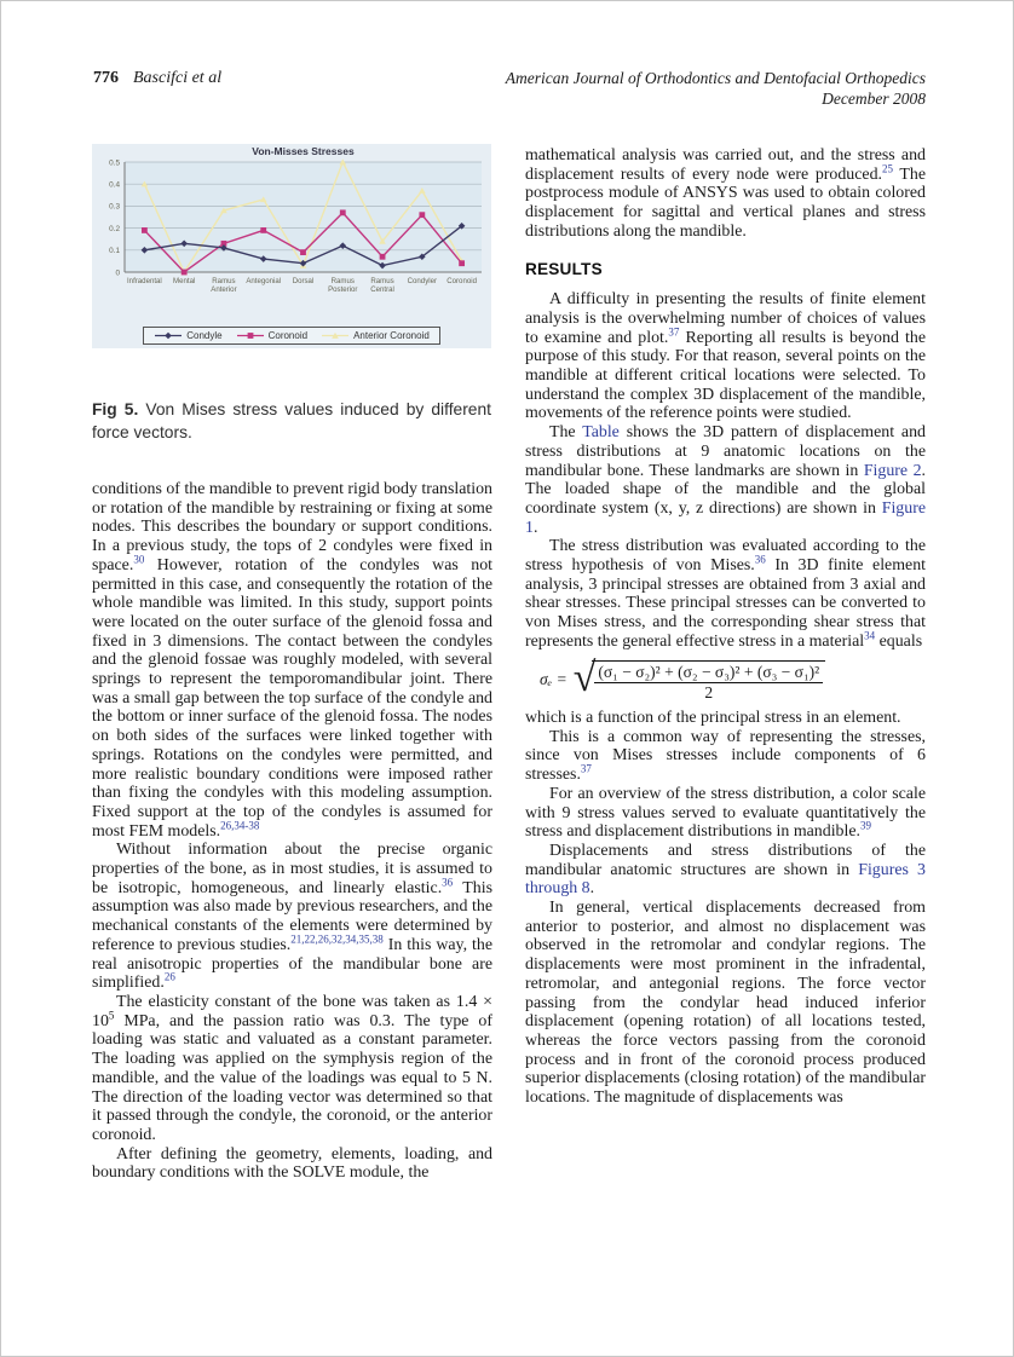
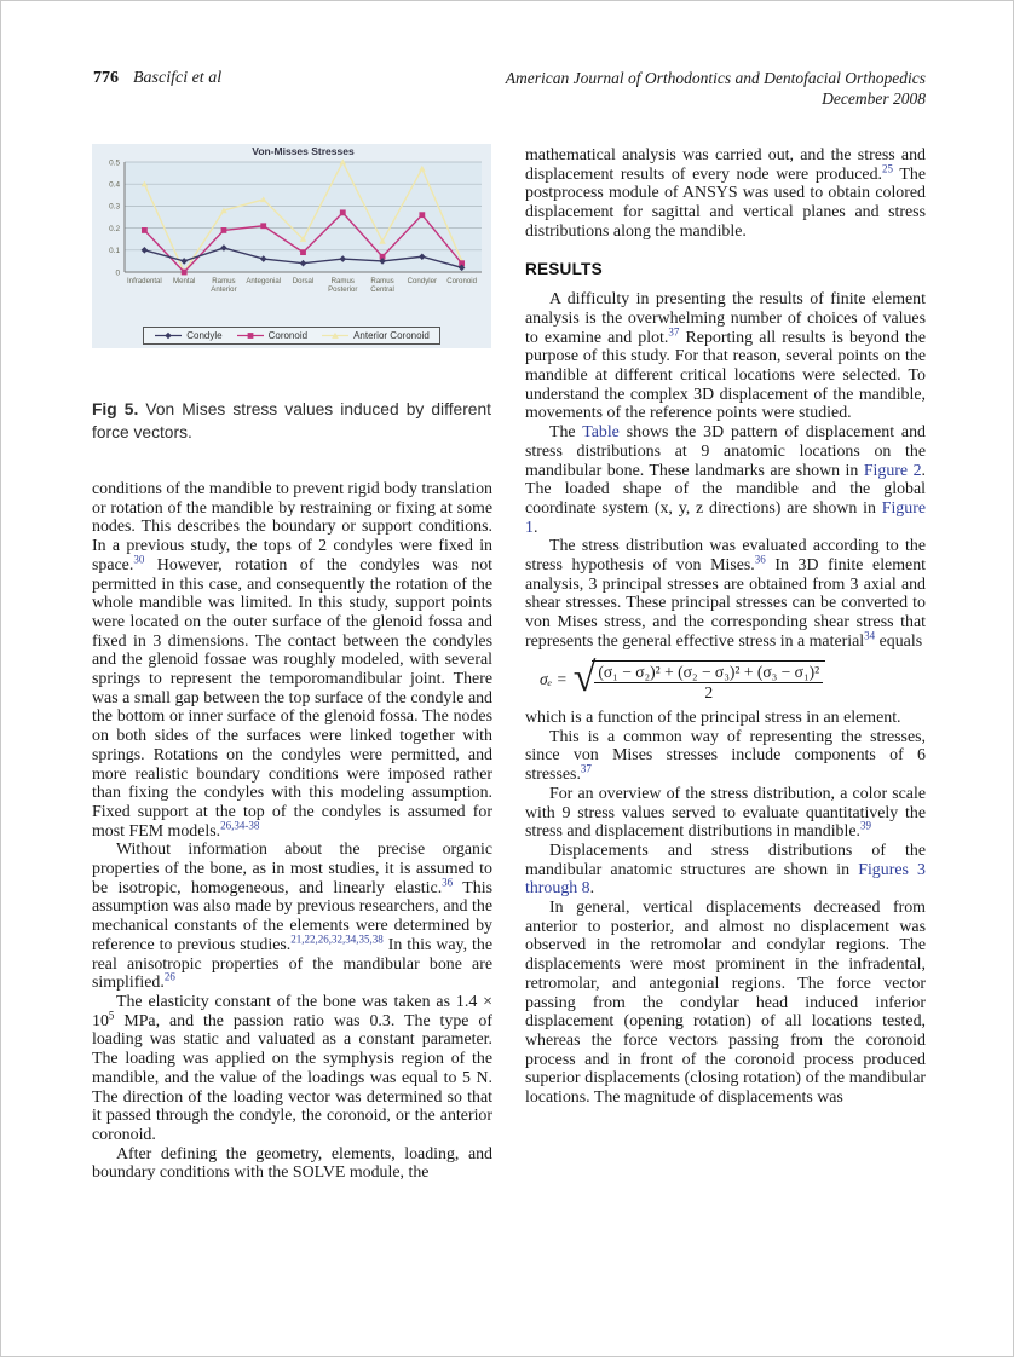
Condyle/Mental: 0.13 -> 0.05
Coronoid/Ramus Anterior: 0.13 -> 0.19
Coronoid/Antegonial: 0.19 -> 0.21
Anterior Coronoid/Dorsal: 0.03 -> 0.15
Condyle/Ramus Posterior: 0.12 -> 0.06
Condyle/Ramus Central: 0.03 -> 0.05
Anterior Coronoid/Condyler: 0.37 -> 0.47
Condyle/Coronoid: 0.21 -> 0.02
